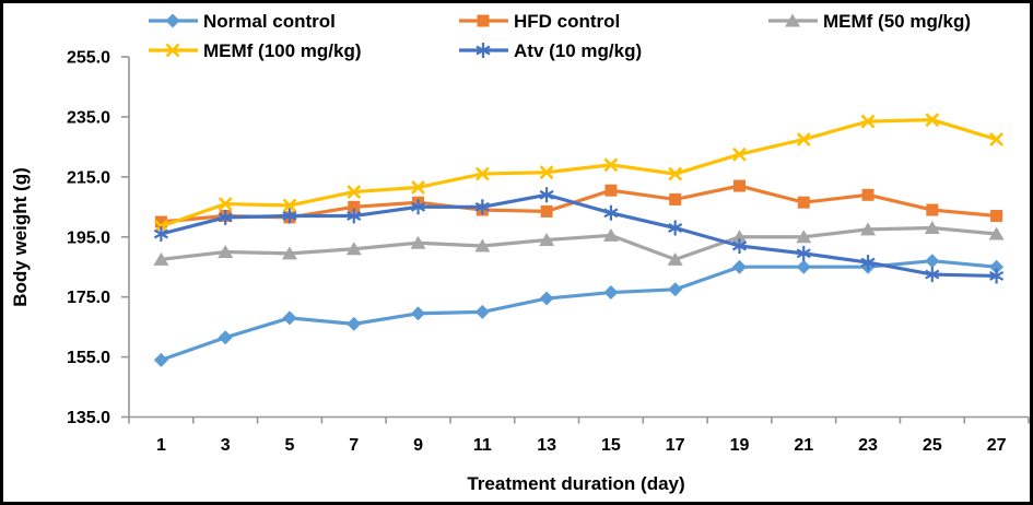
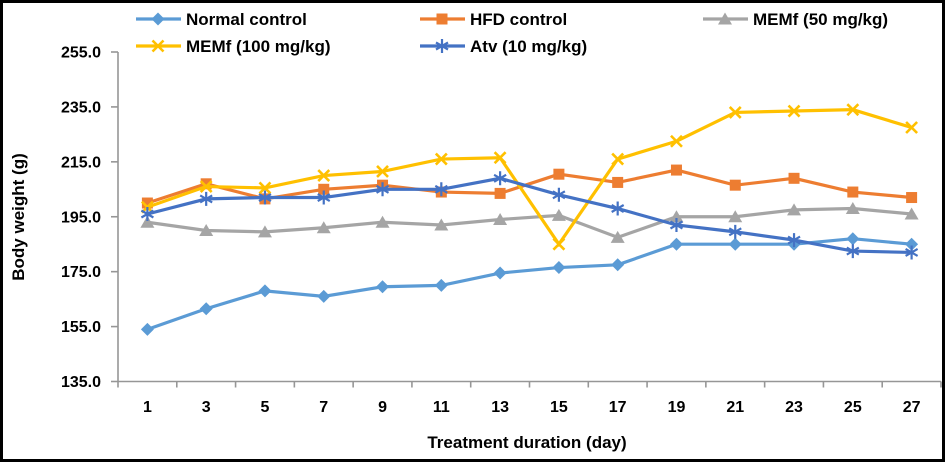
MEMf (50 mg/kg)/1: 188 -> 193
HFD control/3: 202 -> 207
MEMf (100 mg/kg)/15: 219 -> 185
MEMf (100 mg/kg)/21: 228 -> 233
